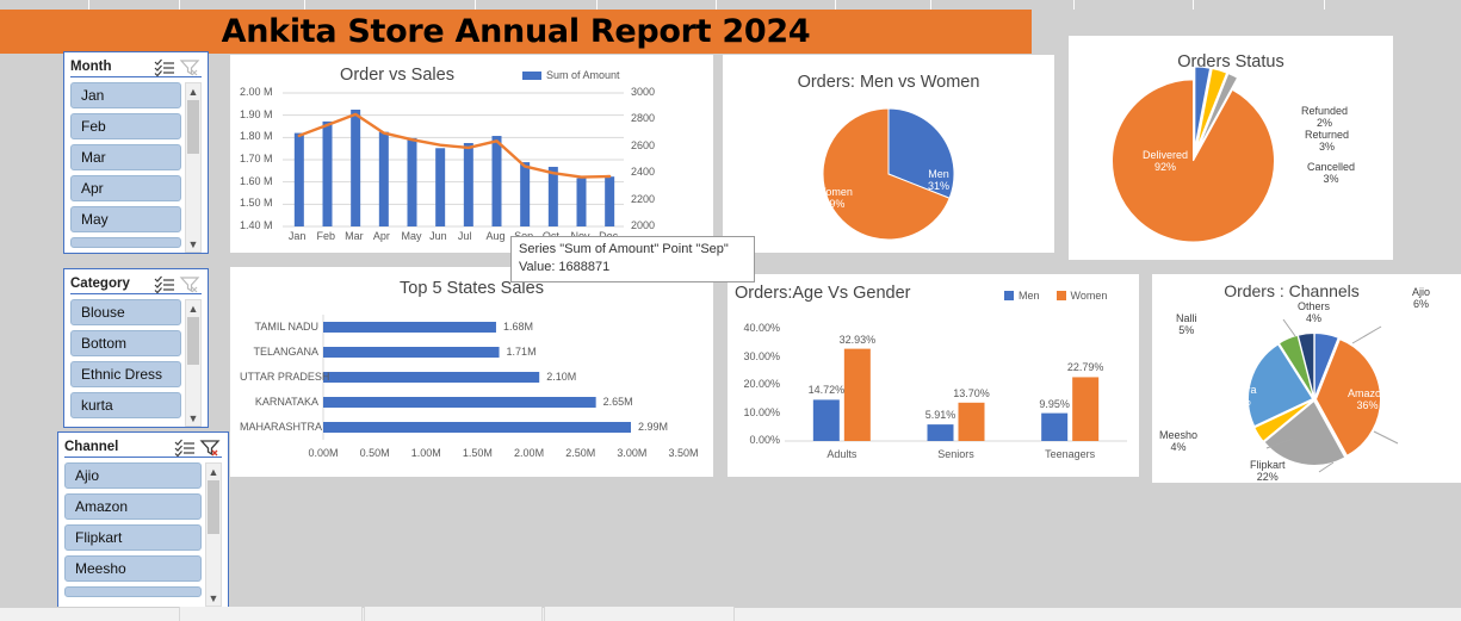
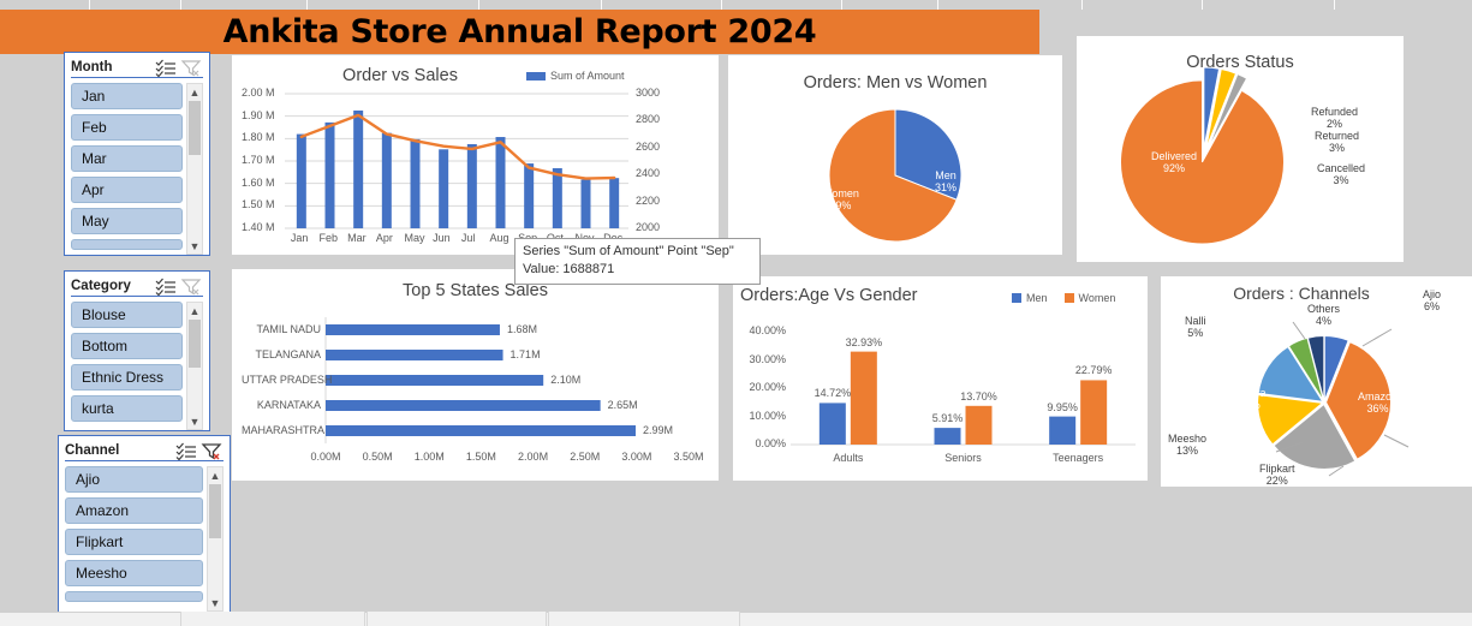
Orders : Channels/Meesho: 4% -> 13%
Orders : Channels/Myntra: 23% -> 14%
